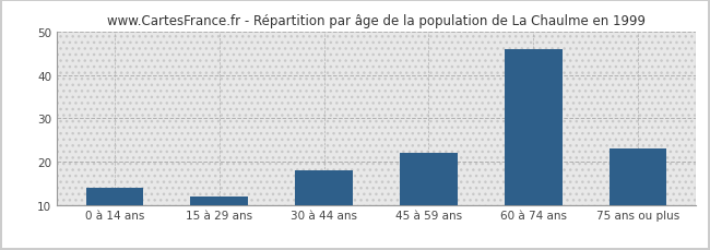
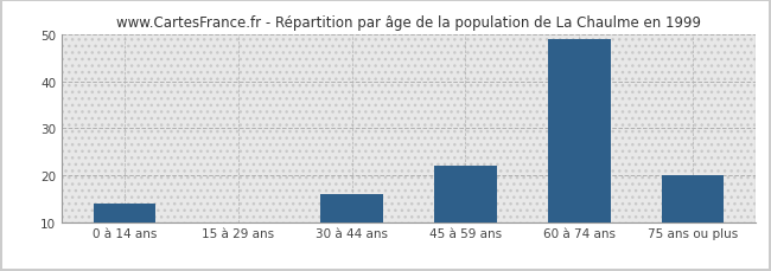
15 à 29 ans: 12 -> 10
30 à 44 ans: 18 -> 16
60 à 74 ans: 46 -> 49
75 ans ou plus: 23 -> 20
